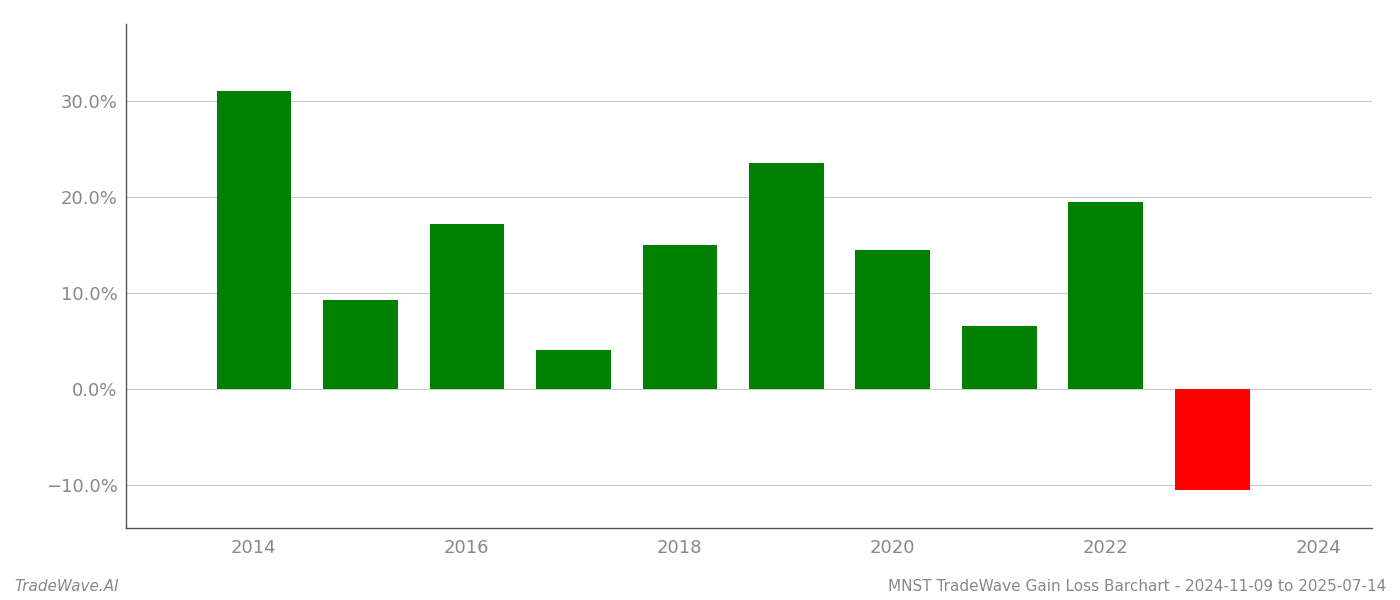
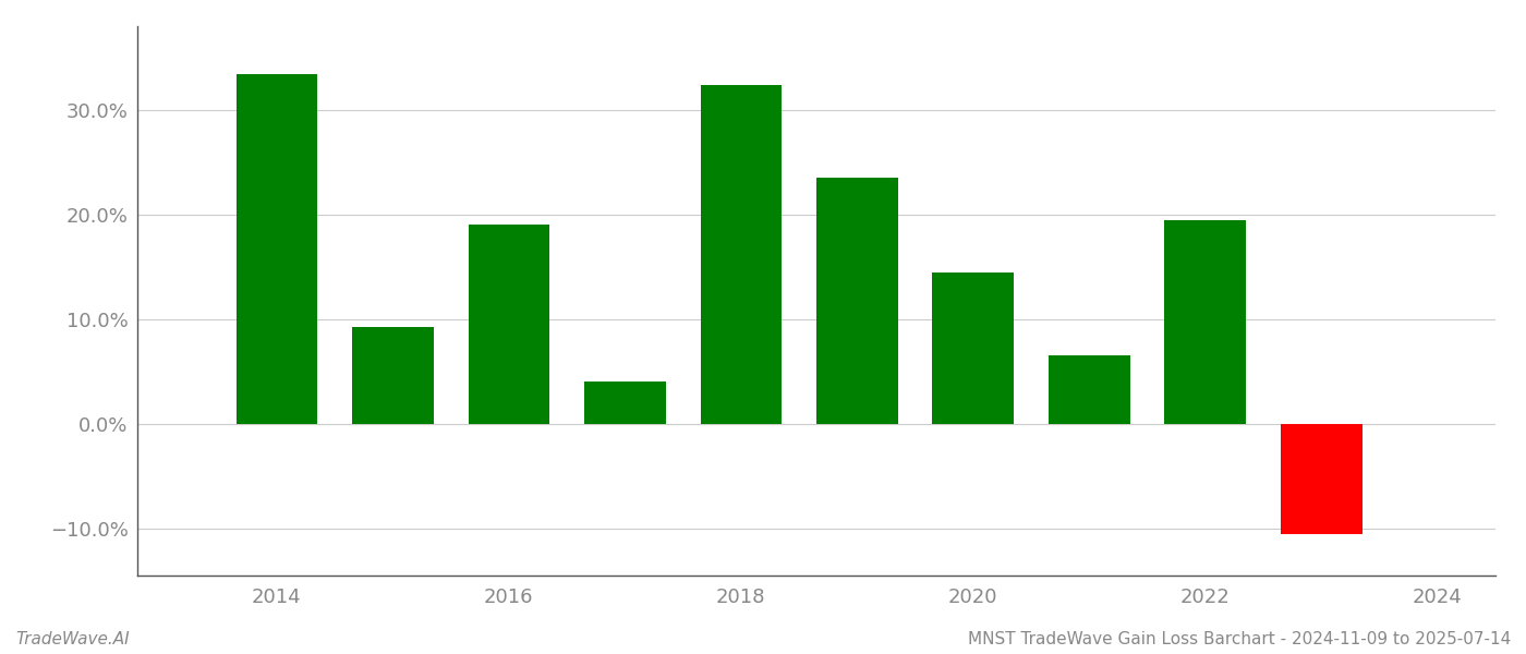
2014: 31.0% -> 33.4%
2016: 17.2% -> 19.0%
2018: 15.0% -> 32.4%
